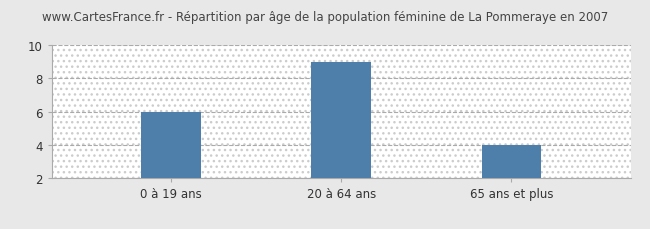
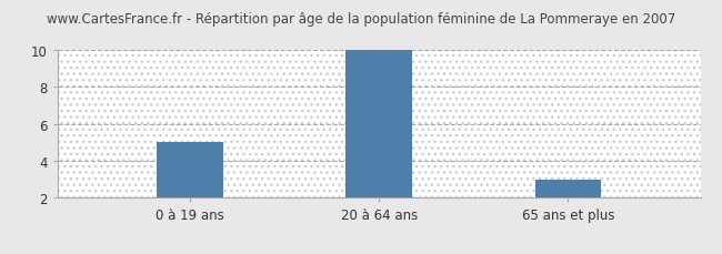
0 à 19 ans: 6 -> 5
20 à 64 ans: 9 -> 10
65 ans et plus: 4 -> 3
